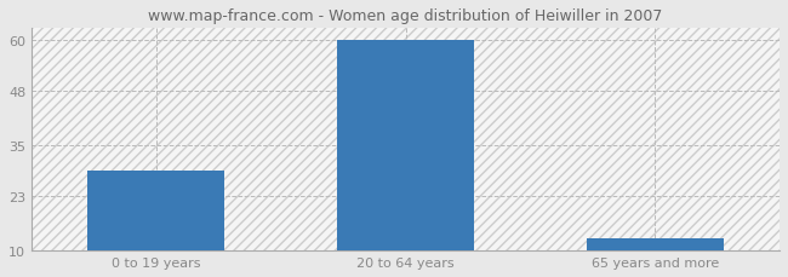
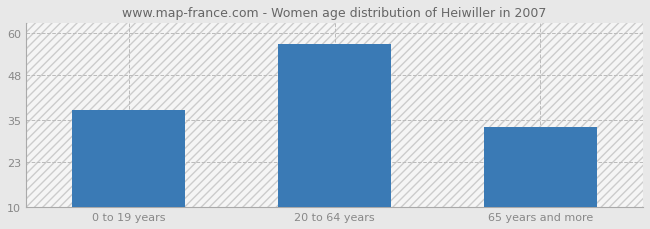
0 to 19 years: 29 -> 38
20 to 64 years: 60 -> 57
65 years and more: 13 -> 33
